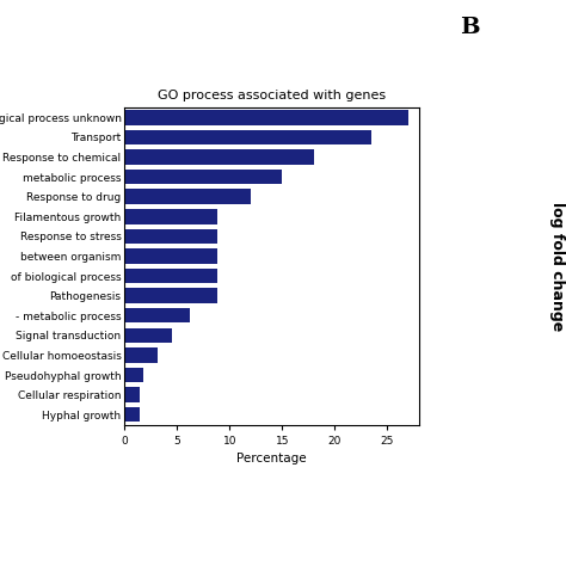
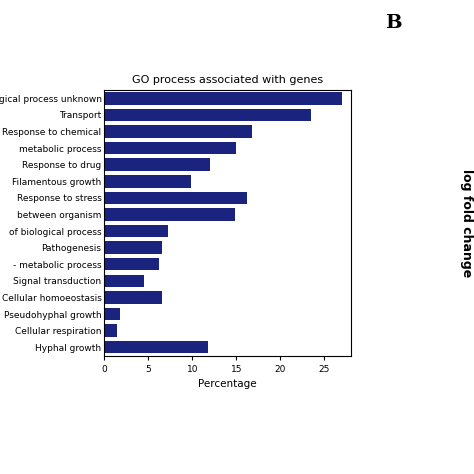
Response to chemical: 18.0 -> 16.8
Filamentous growth: 8.8 -> 9.8
Response to stress: 8.8 -> 16.2
between organism: 8.8 -> 14.8
of biological process: 8.8 -> 7.2
Pathogenesis: 8.8 -> 6.6
Cellular homoeostasis: 3.2 -> 6.6
Hyphal growth: 1.5 -> 11.8
